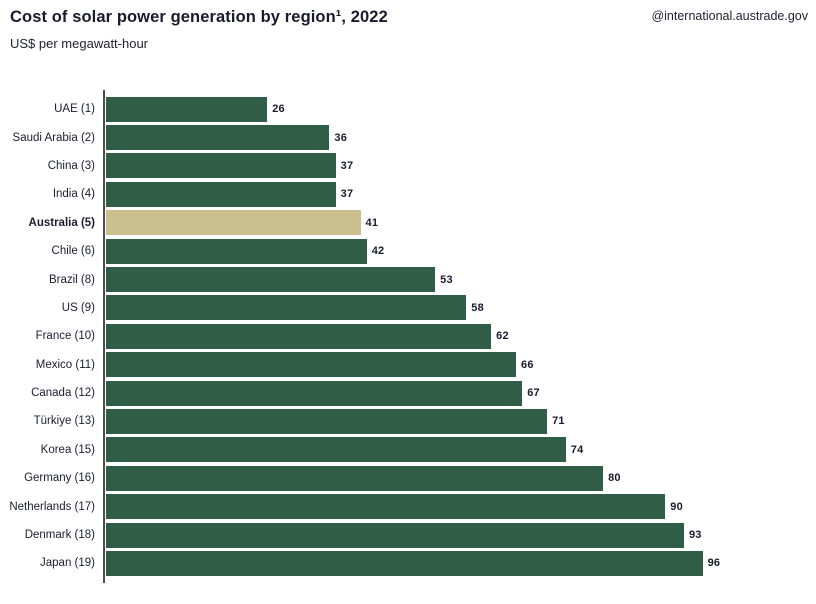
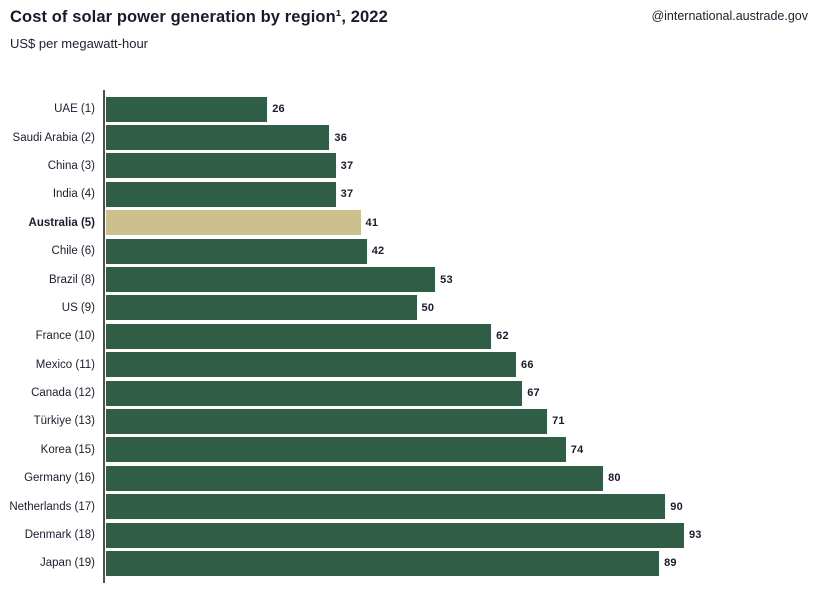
US (9): 58 -> 50
Japan (19): 96 -> 89
